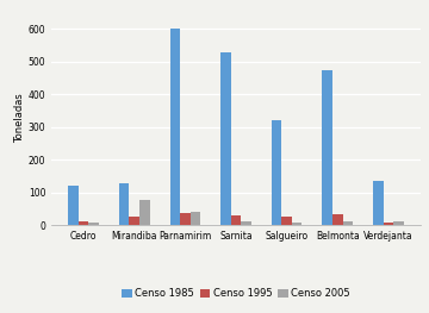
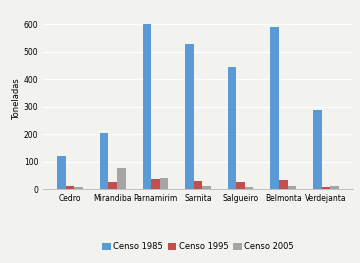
Censo 1985/Mirandiba: 130 -> 205
Censo 1985/Salgueiro: 320 -> 445
Censo 1985/Belmonta: 475 -> 590
Censo 1985/Verdejanta: 135 -> 290
